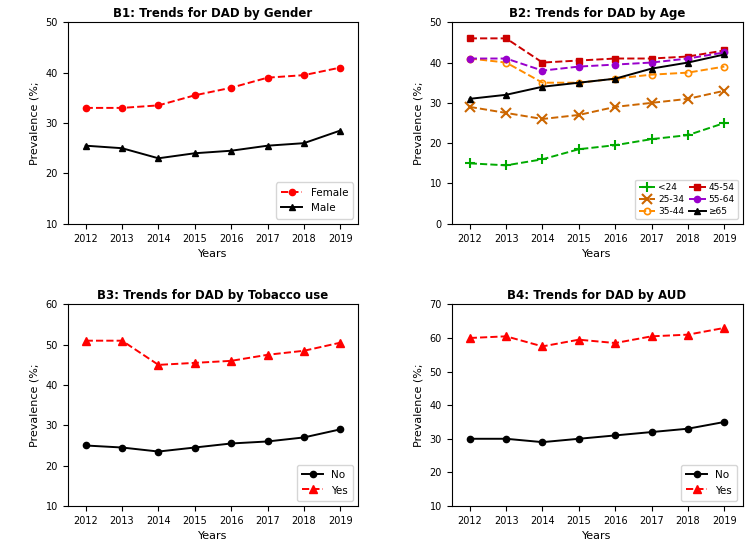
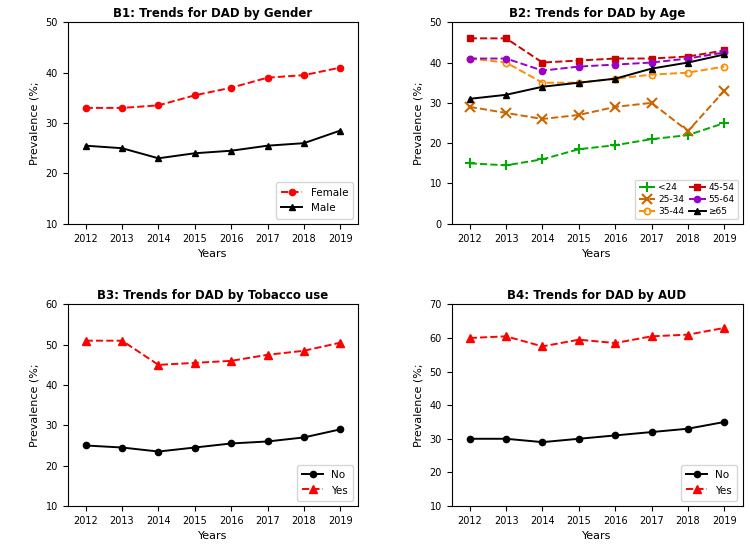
B2: Trends for DAD by Age/25-34/2018: 31.0 -> 23.0
